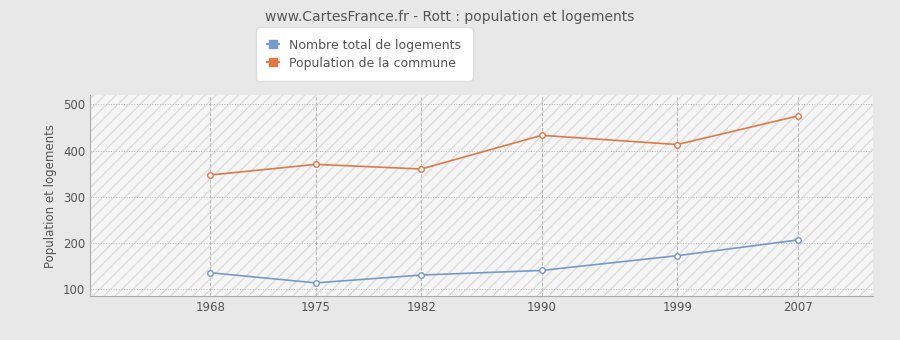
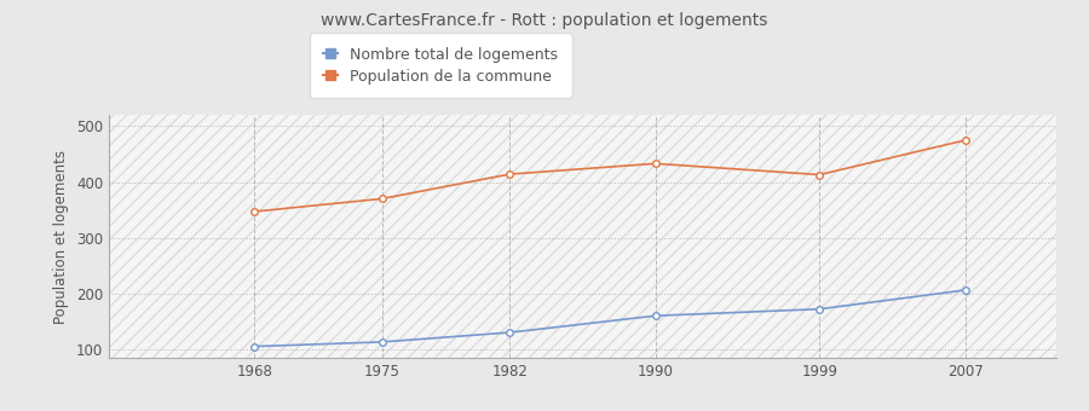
Nombre total de logements/1968: 135 -> 105
Population de la commune/1982: 360 -> 414
Nombre total de logements/1990: 140 -> 160
